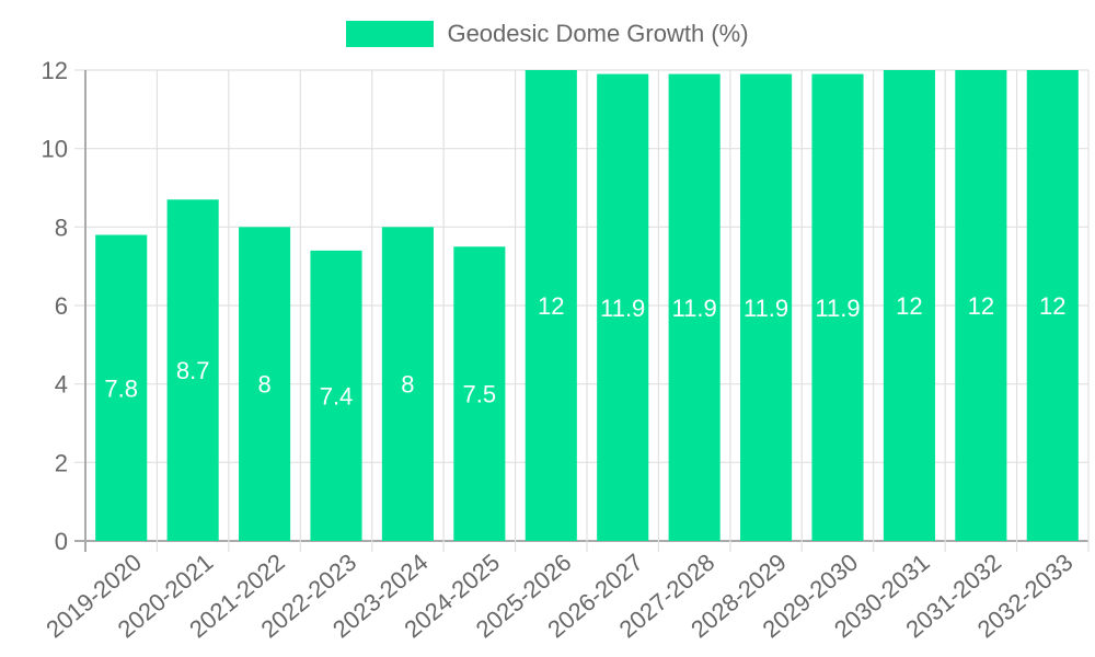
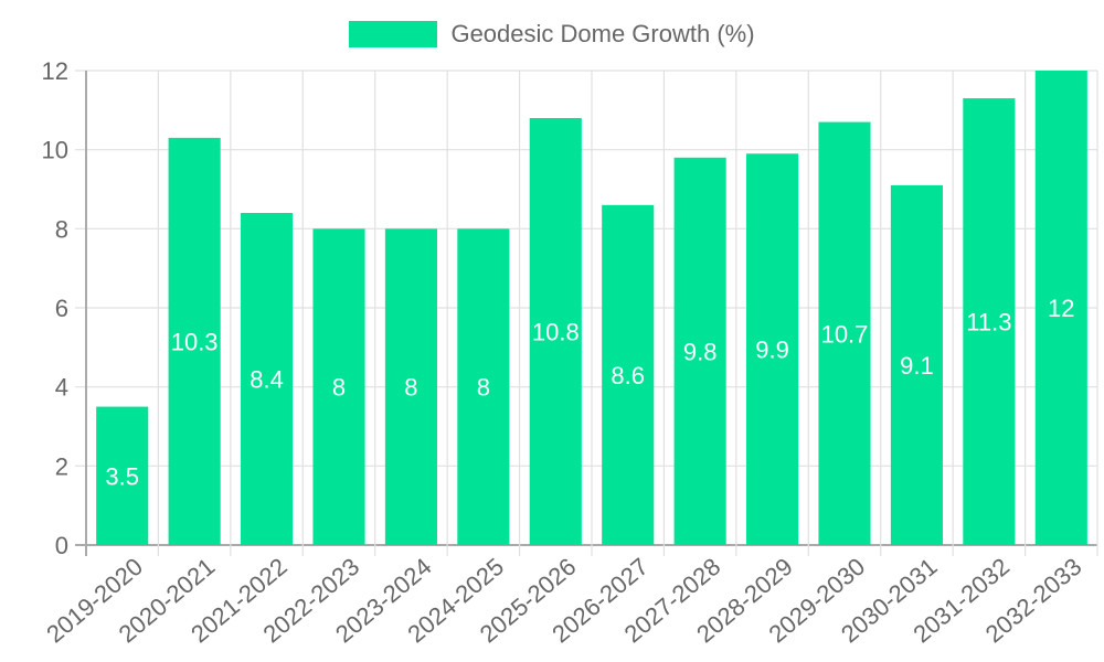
2019-2020: 7.8 -> 3.5
2020-2021: 8.7 -> 10.3
2021-2022: 8 -> 8.4
2022-2023: 7.4 -> 8
2024-2025: 7.5 -> 8
2025-2026: 12 -> 10.8
2026-2027: 11.9 -> 8.6
2027-2028: 11.9 -> 9.8
2028-2029: 11.9 -> 9.9
2029-2030: 11.9 -> 10.7
2030-2031: 12 -> 9.1
2031-2032: 12 -> 11.3
